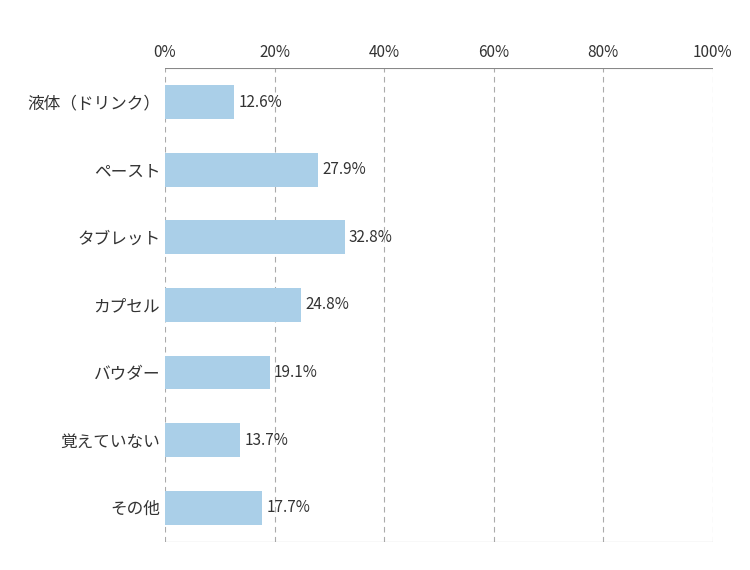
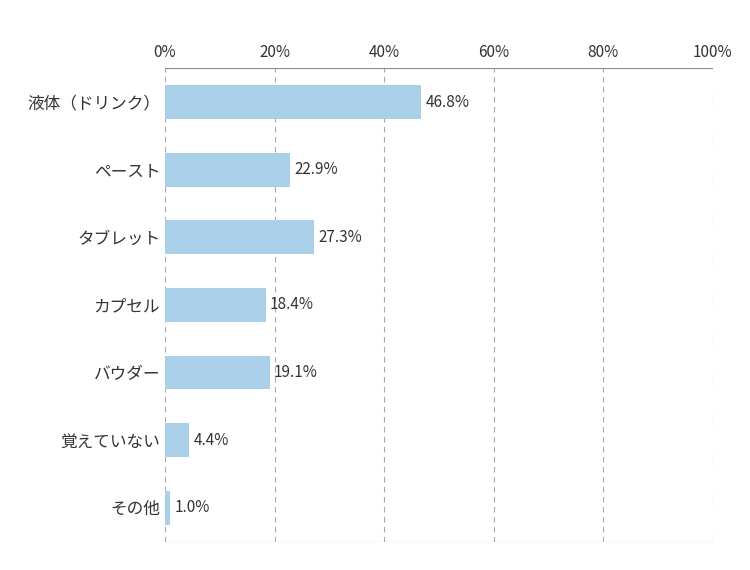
液体（ドリンク）: 12.6% -> 46.8%
ペースト: 27.9% -> 22.9%
タブレット: 32.8% -> 27.3%
カプセル: 24.8% -> 18.4%
覚えていない: 13.7% -> 4.4%
その他: 17.7% -> 1.0%
